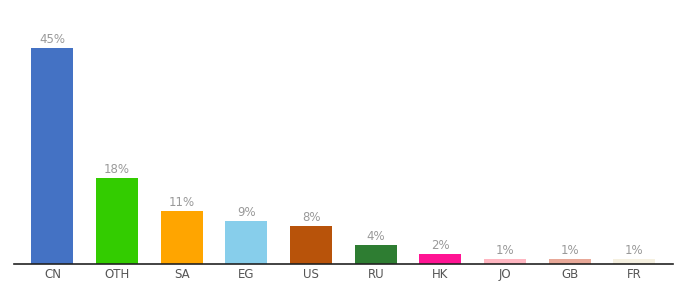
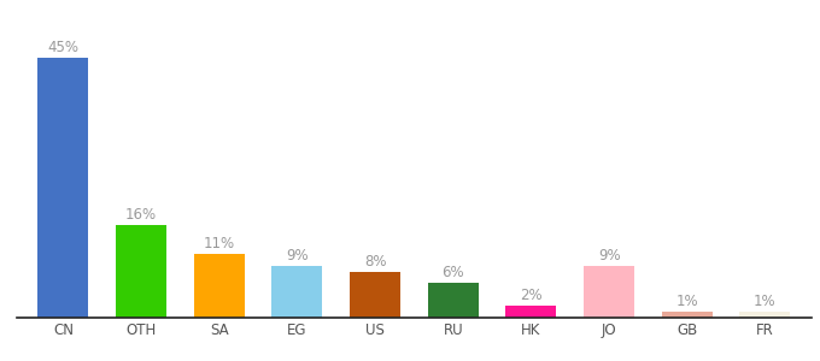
OTH: 18% -> 16%
RU: 4% -> 6%
JO: 1% -> 9%
